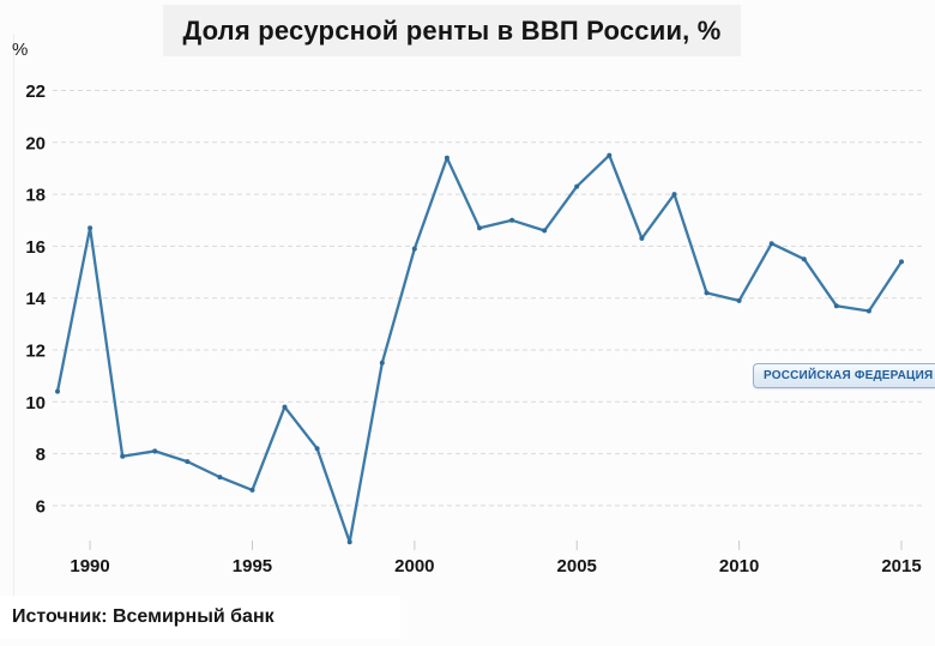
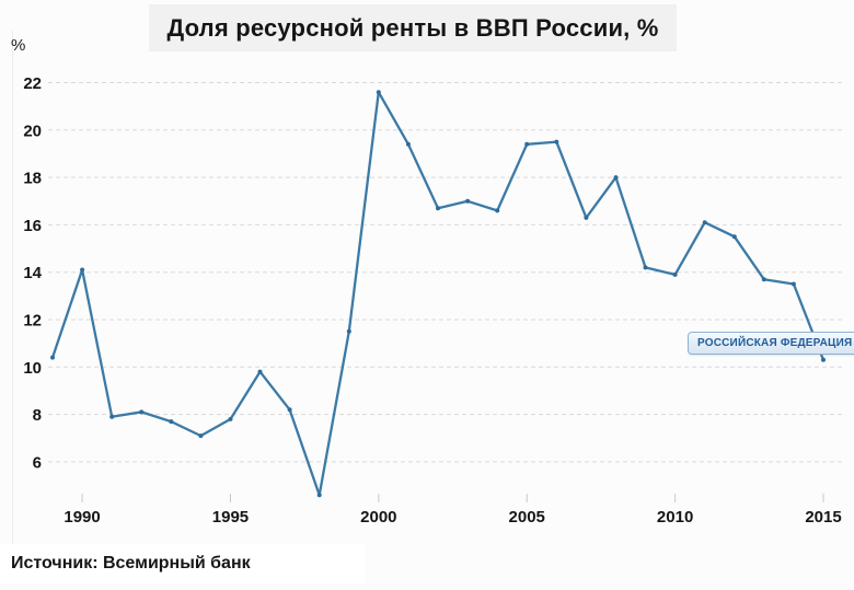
1990: 16.7 -> 14.1
1995: 6.6 -> 7.8
2000: 15.9 -> 21.6
2005: 18.3 -> 19.4
2015: 15.4 -> 10.3
